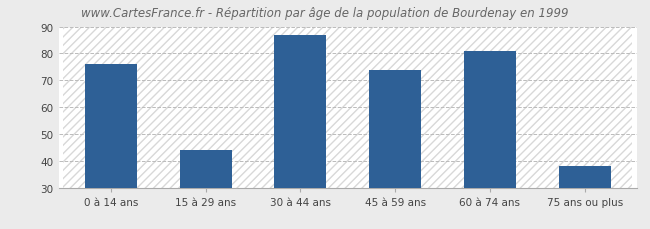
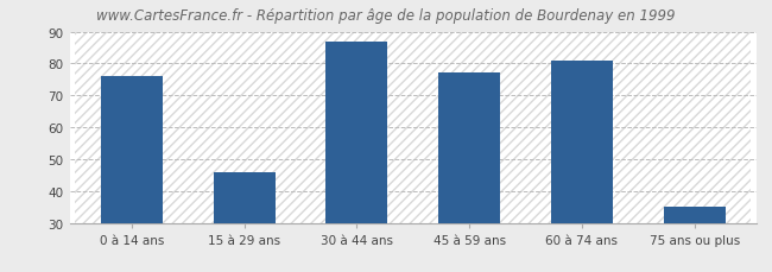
15 à 29 ans: 44 -> 46
45 à 59 ans: 74 -> 77
75 ans ou plus: 38 -> 35
